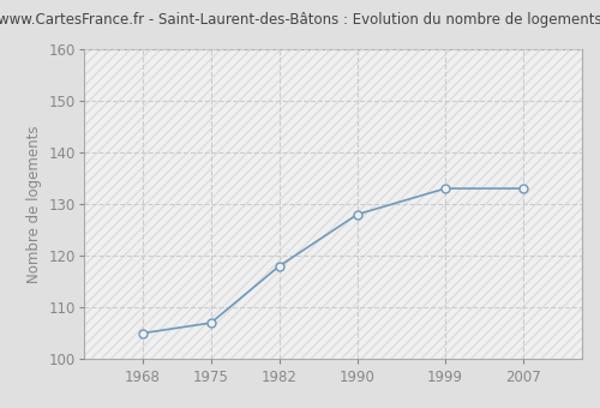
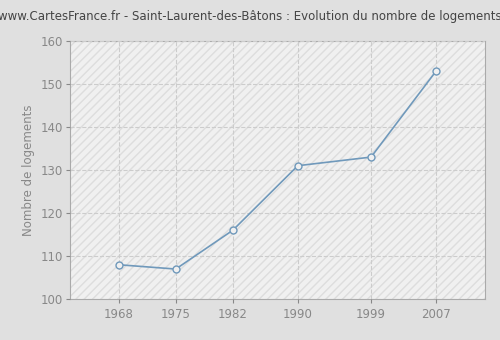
1968: 105 -> 108
1982: 118 -> 116
1990: 128 -> 131
2007: 133 -> 153
